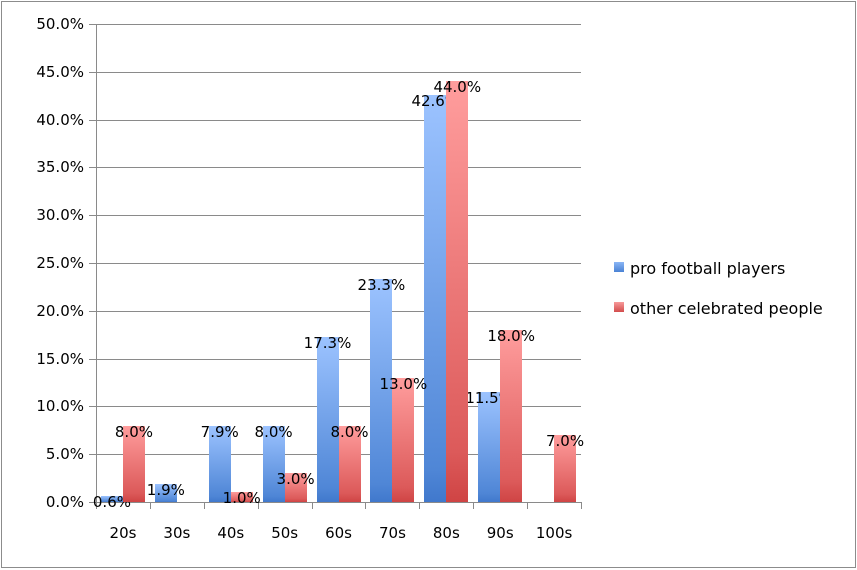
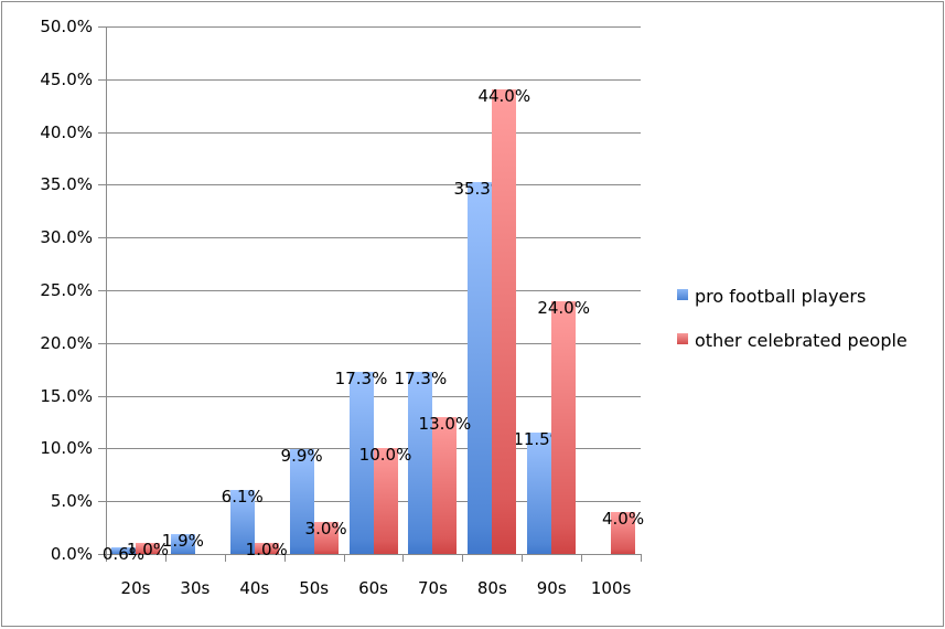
other celebrated people/20s: 8.0% -> 1.0%
pro football players/40s: 7.9% -> 6.1%
pro football players/50s: 8.0% -> 9.9%
other celebrated people/60s: 8.0% -> 10.0%
pro football players/70s: 23.3% -> 17.3%
pro football players/80s: 42.6% -> 35.3%
other celebrated people/90s: 18.0% -> 24.0%
other celebrated people/100s: 7.0% -> 4.0%
